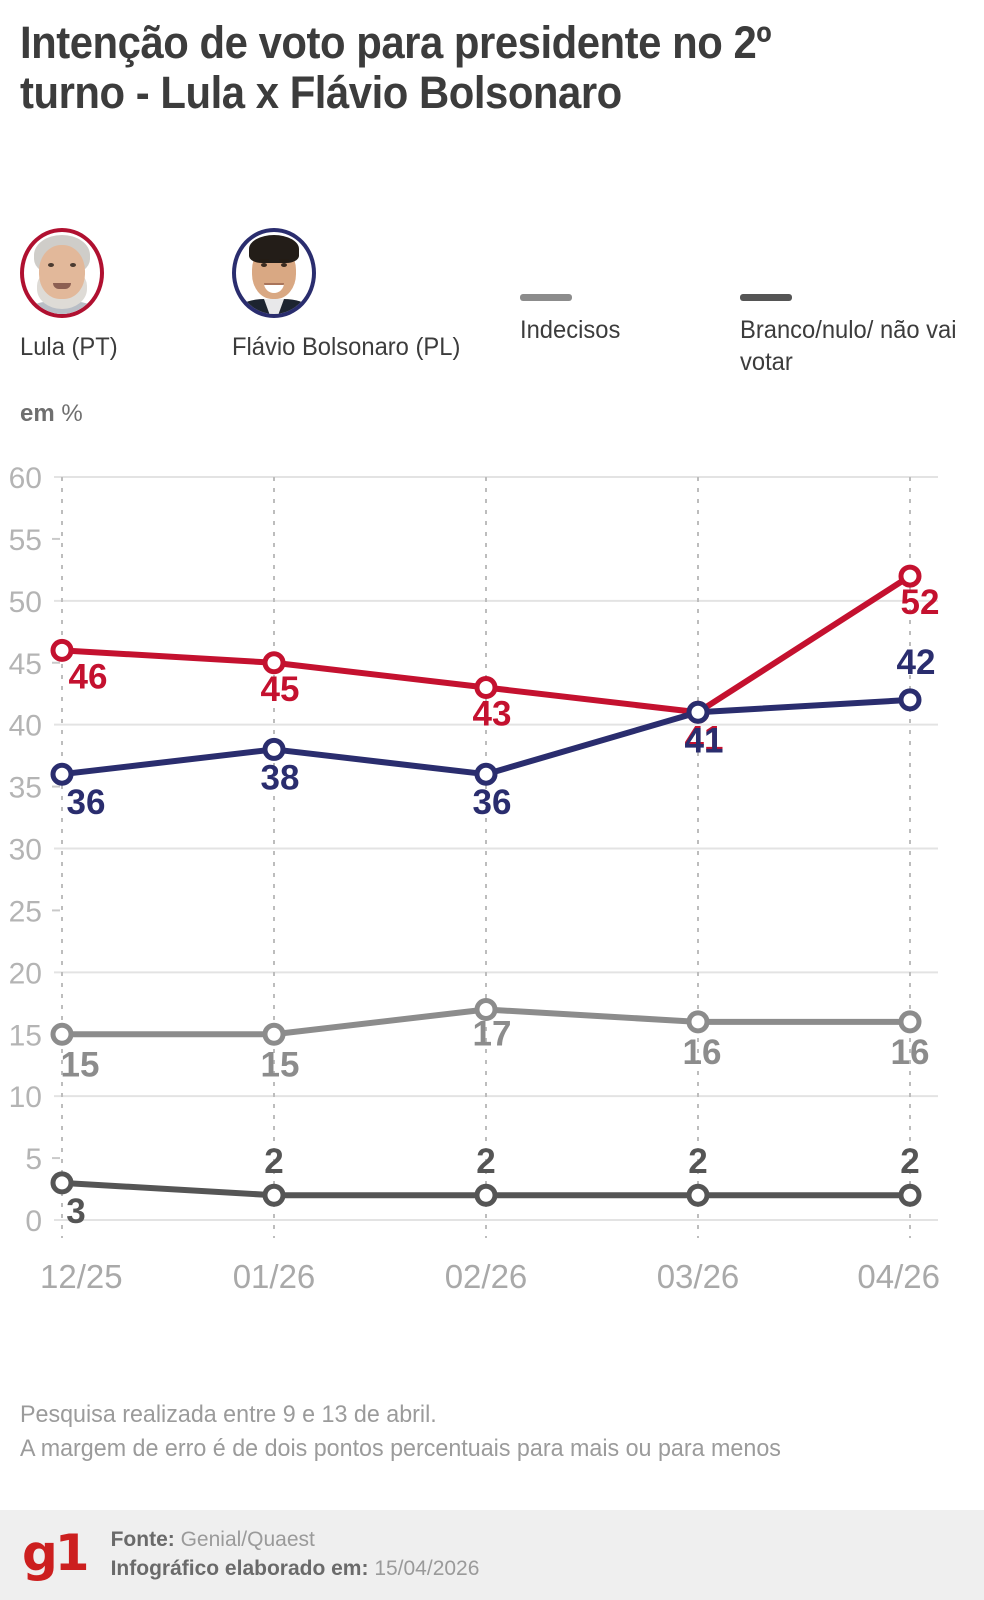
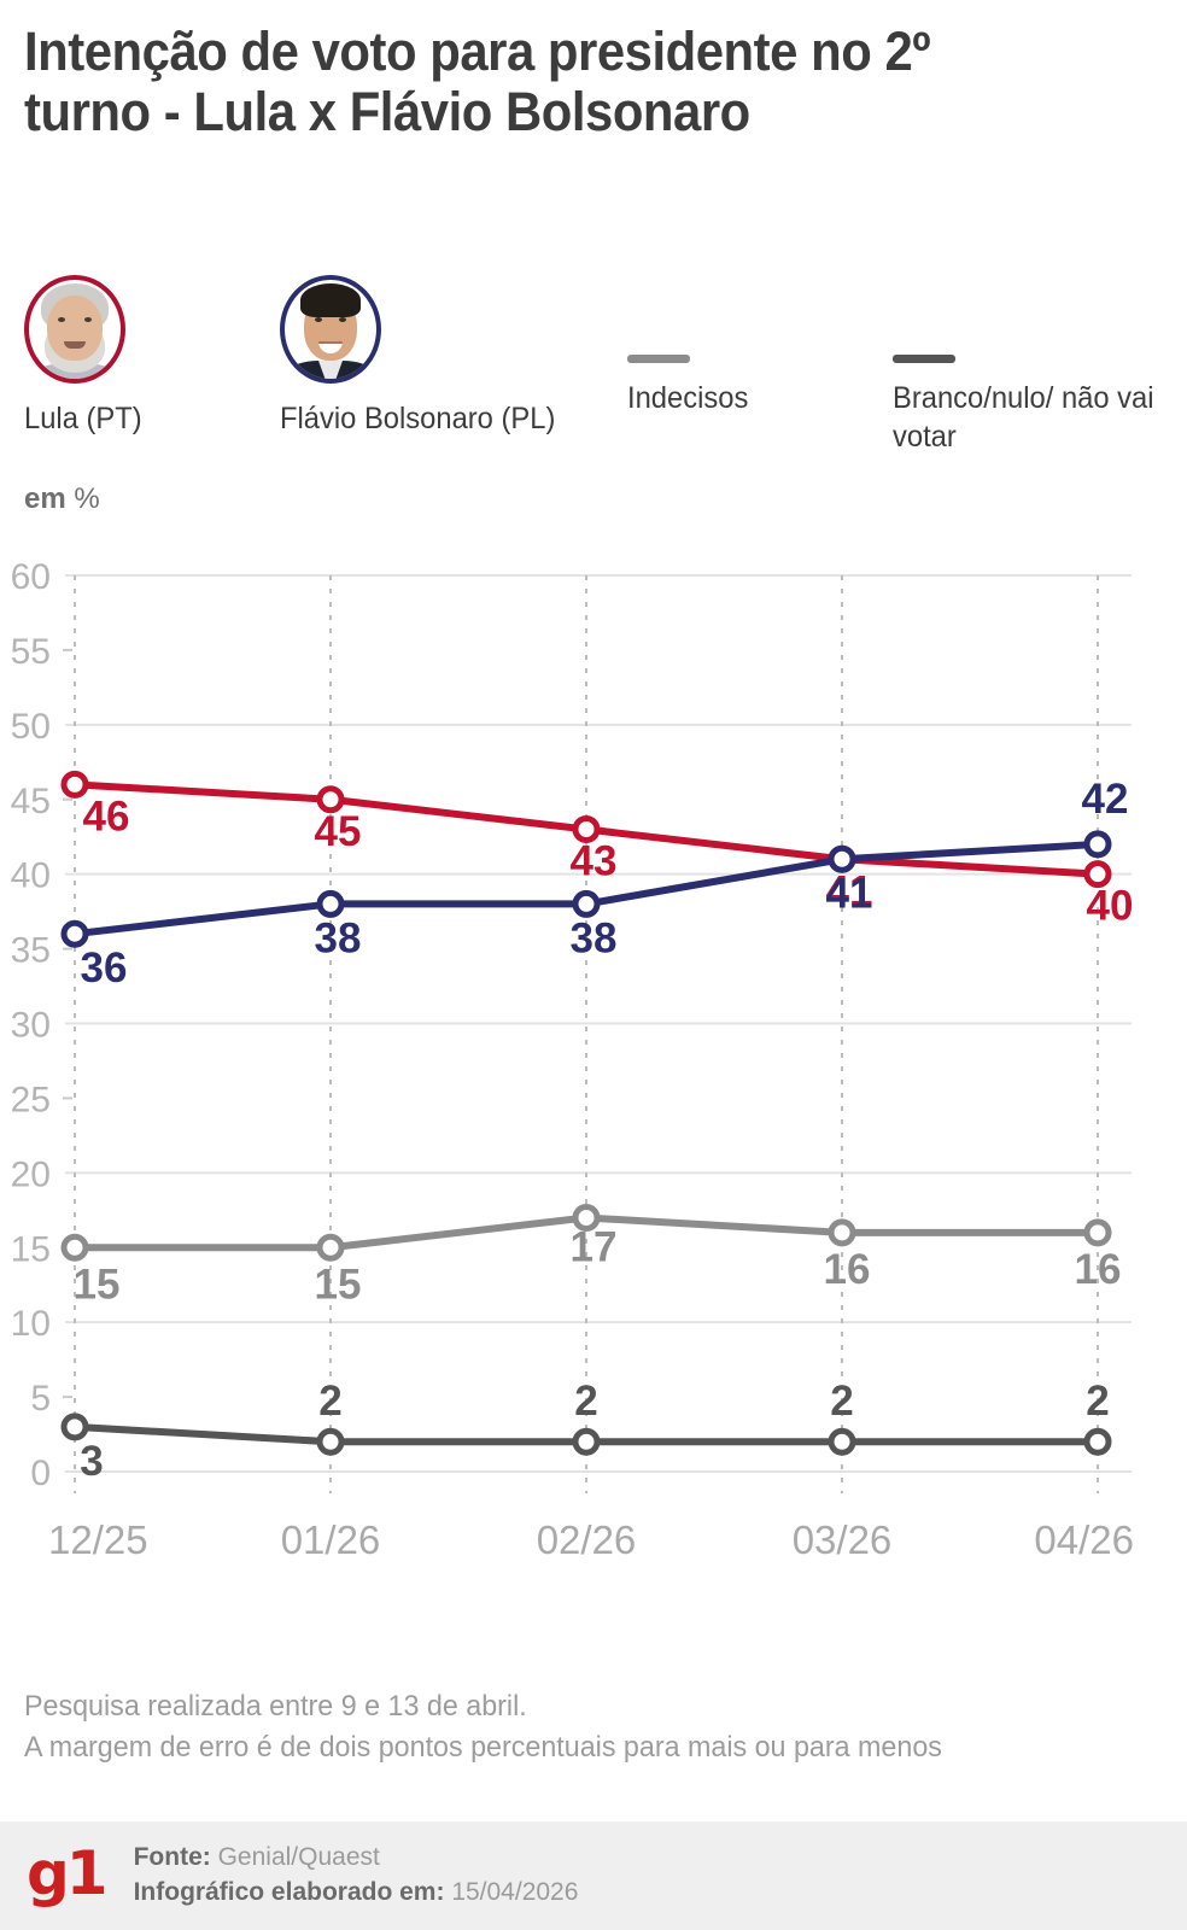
Flávio Bolsonaro (PL)/02/26: 36 -> 38
Lula (PT)/04/26: 52 -> 40
